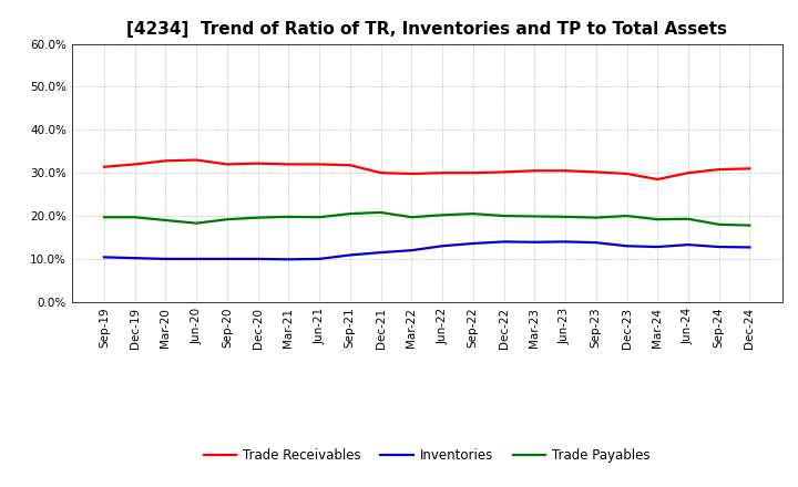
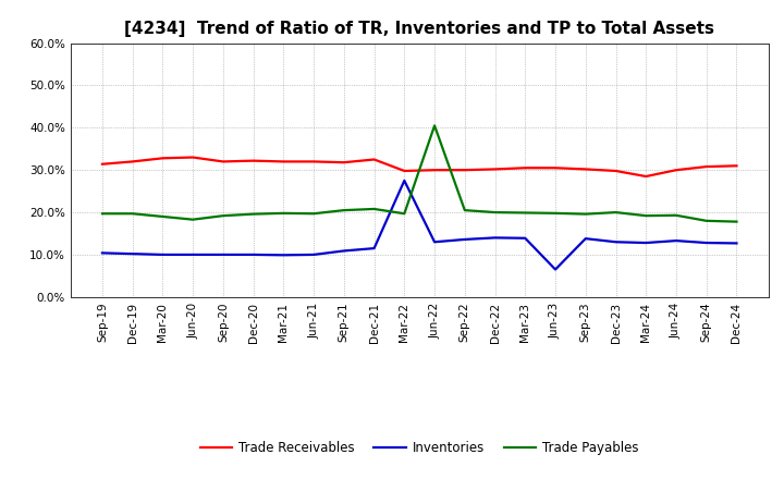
Trade Receivables/Dec-21: 30.0% -> 32.5%
Inventories/Mar-22: 12.0% -> 27.5%
Trade Payables/Jun-22: 20.2% -> 40.5%
Inventories/Jun-23: 14.0% -> 6.5%
